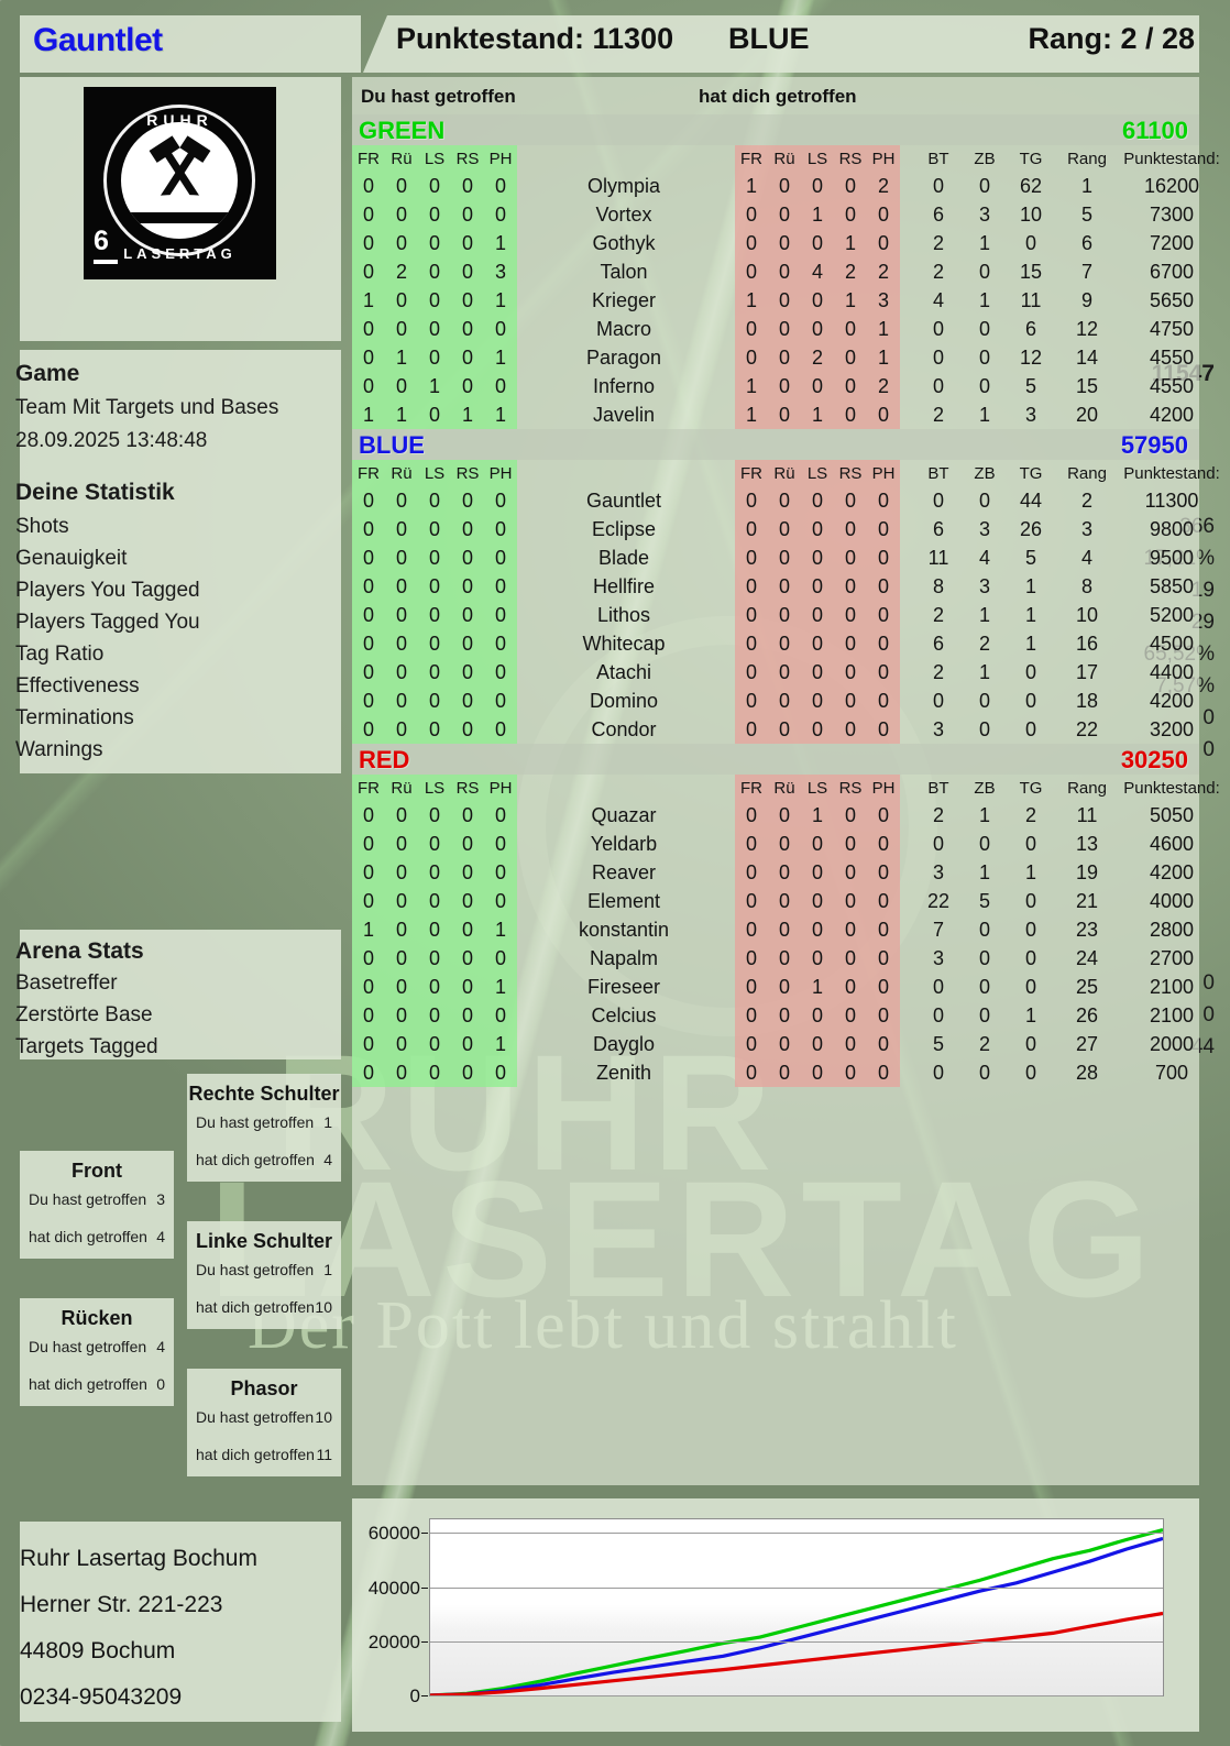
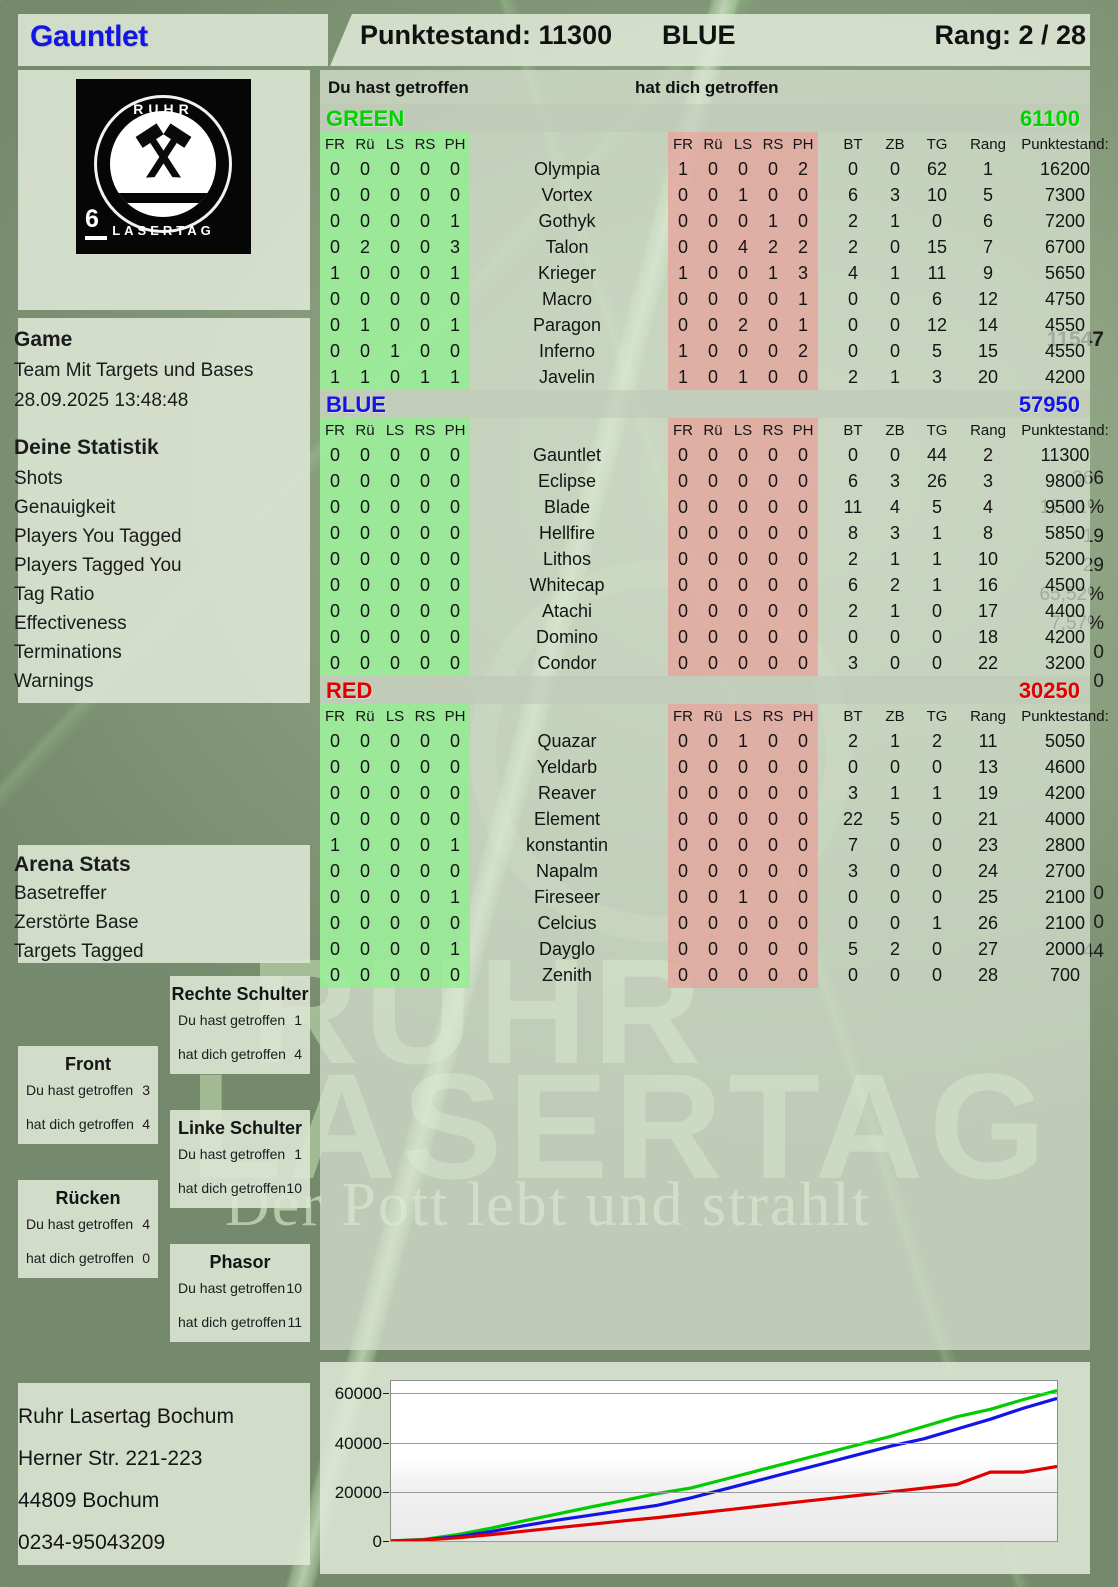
RED/18: 26000 -> 28000
